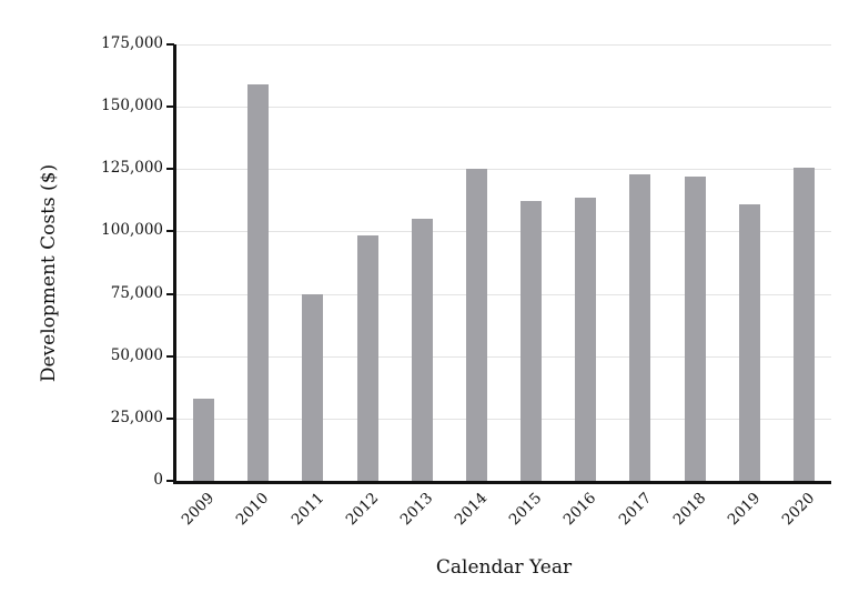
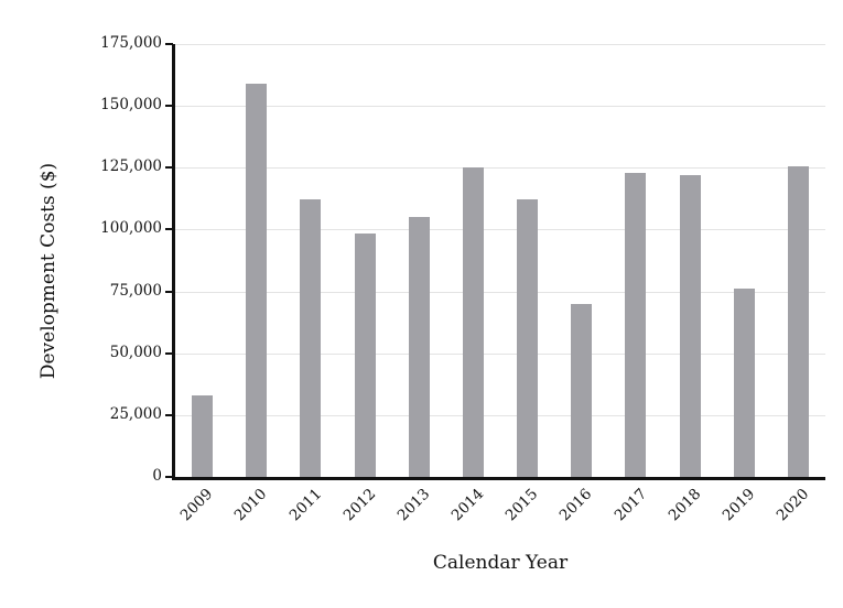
2011: 75000 -> 112000
2016: 114000 -> 70000
2019: 111000 -> 76000
